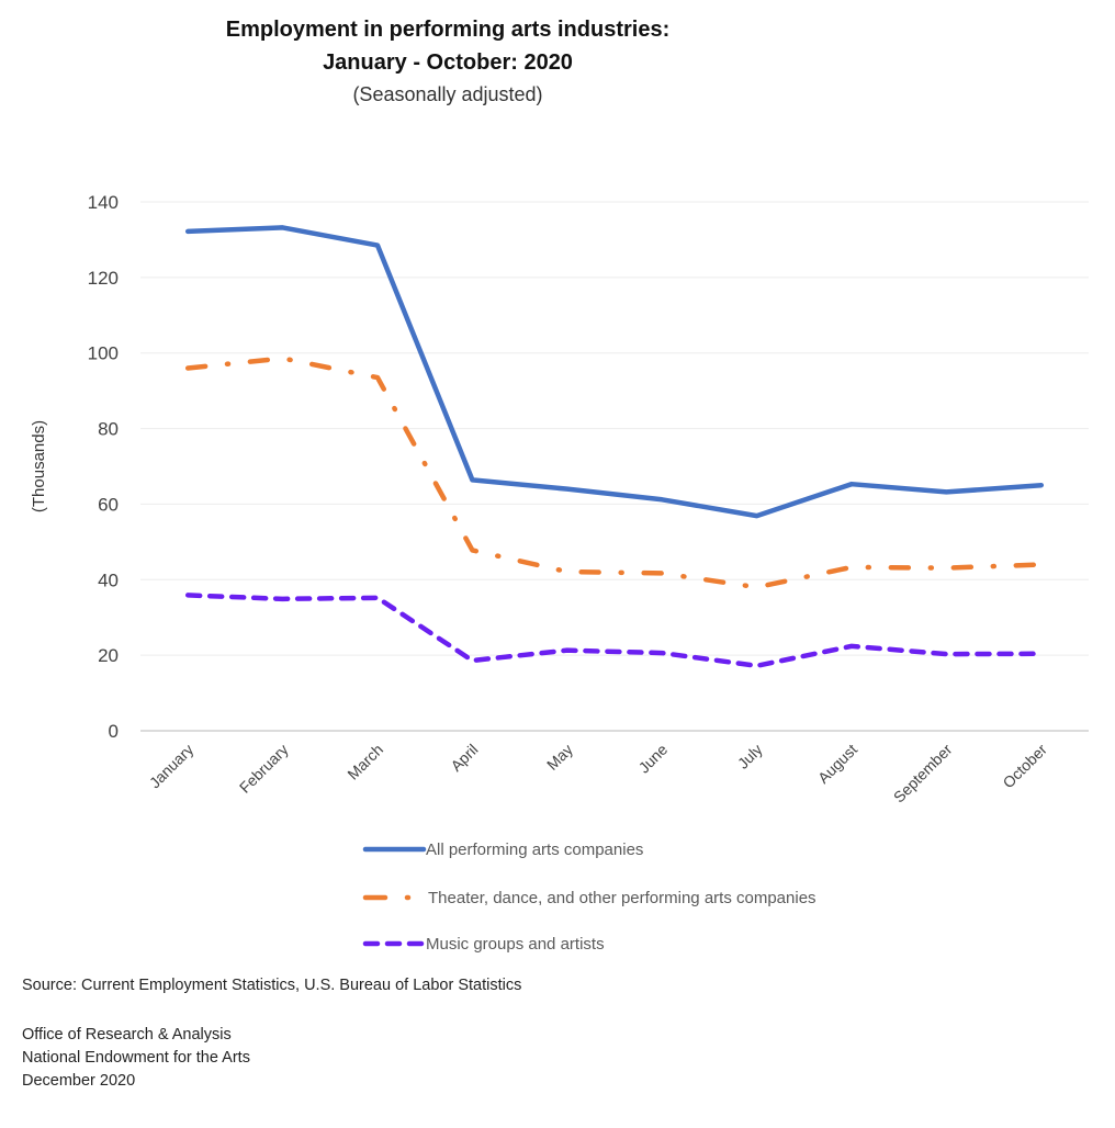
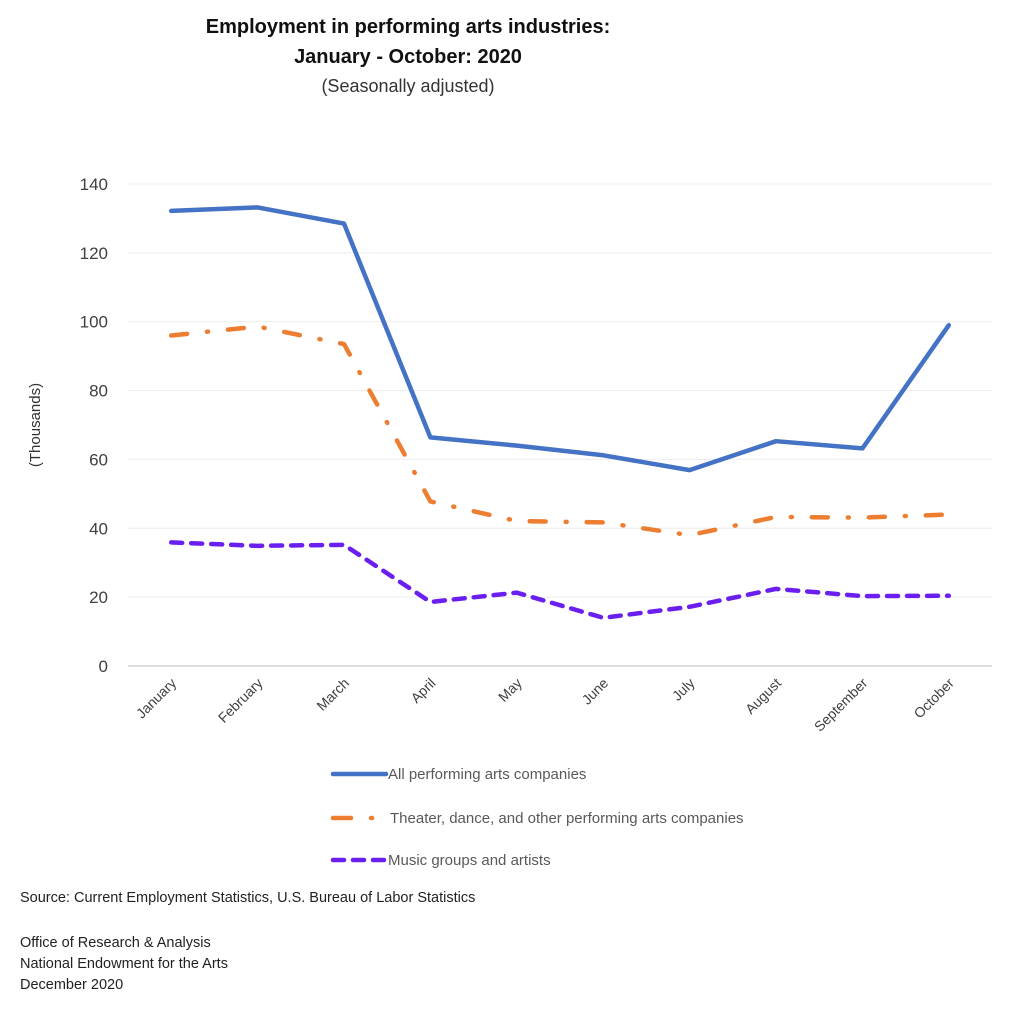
Music groups and artists/June: 21 -> 14
All performing arts companies/October: 65 -> 99
